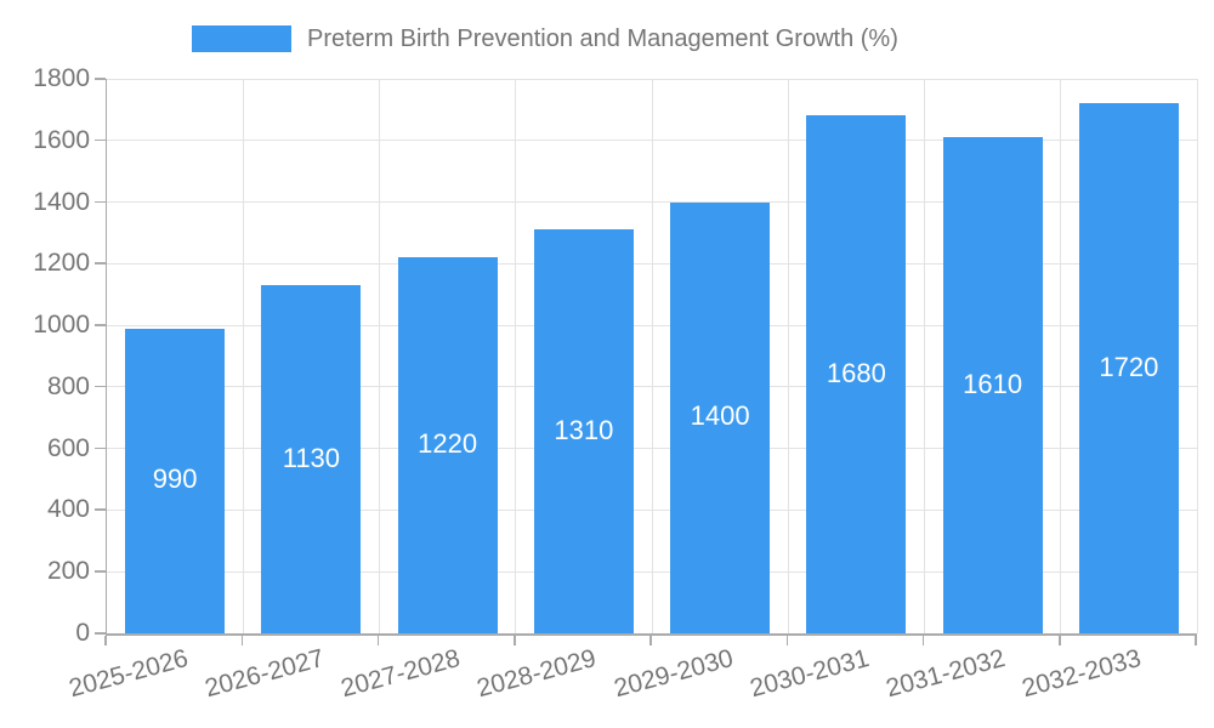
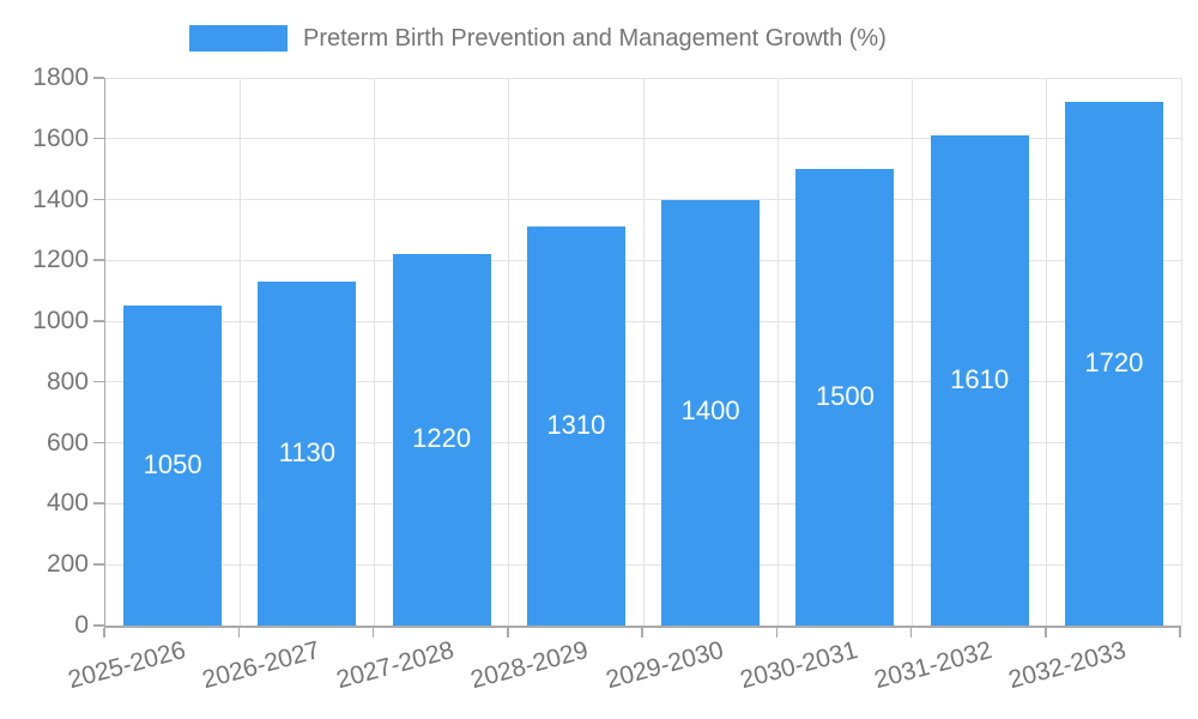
2025-2026: 990 -> 1050
2030-2031: 1680 -> 1500
